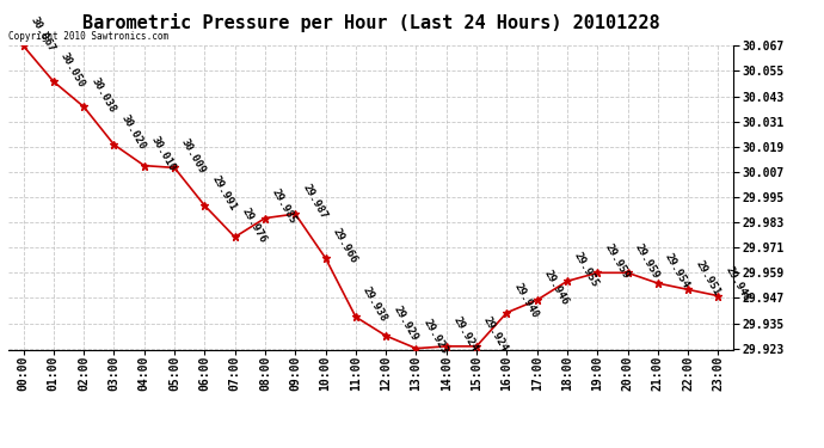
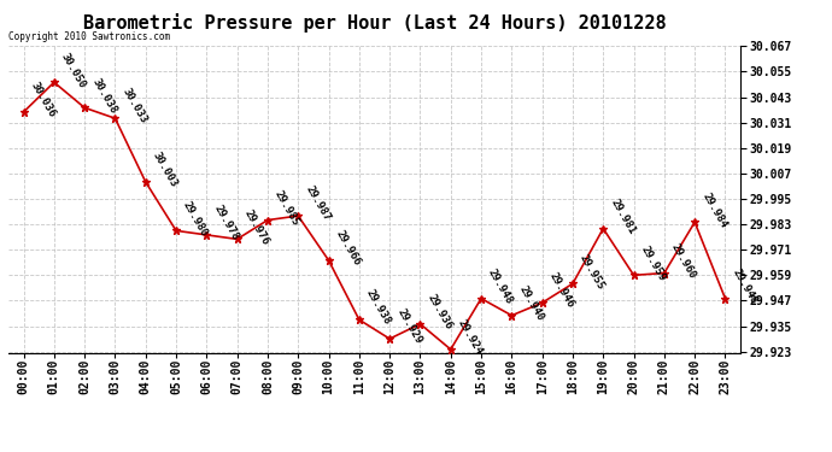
00:00: 30.067 -> 30.036
03:00: 30.020 -> 30.033
04:00: 30.010 -> 30.003
05:00: 30.009 -> 29.980
06:00: 29.991 -> 29.978
13:00: 29.923 -> 29.936
15:00: 29.924 -> 29.948
19:00: 29.959 -> 29.981
21:00: 29.954 -> 29.960
22:00: 29.951 -> 29.984
